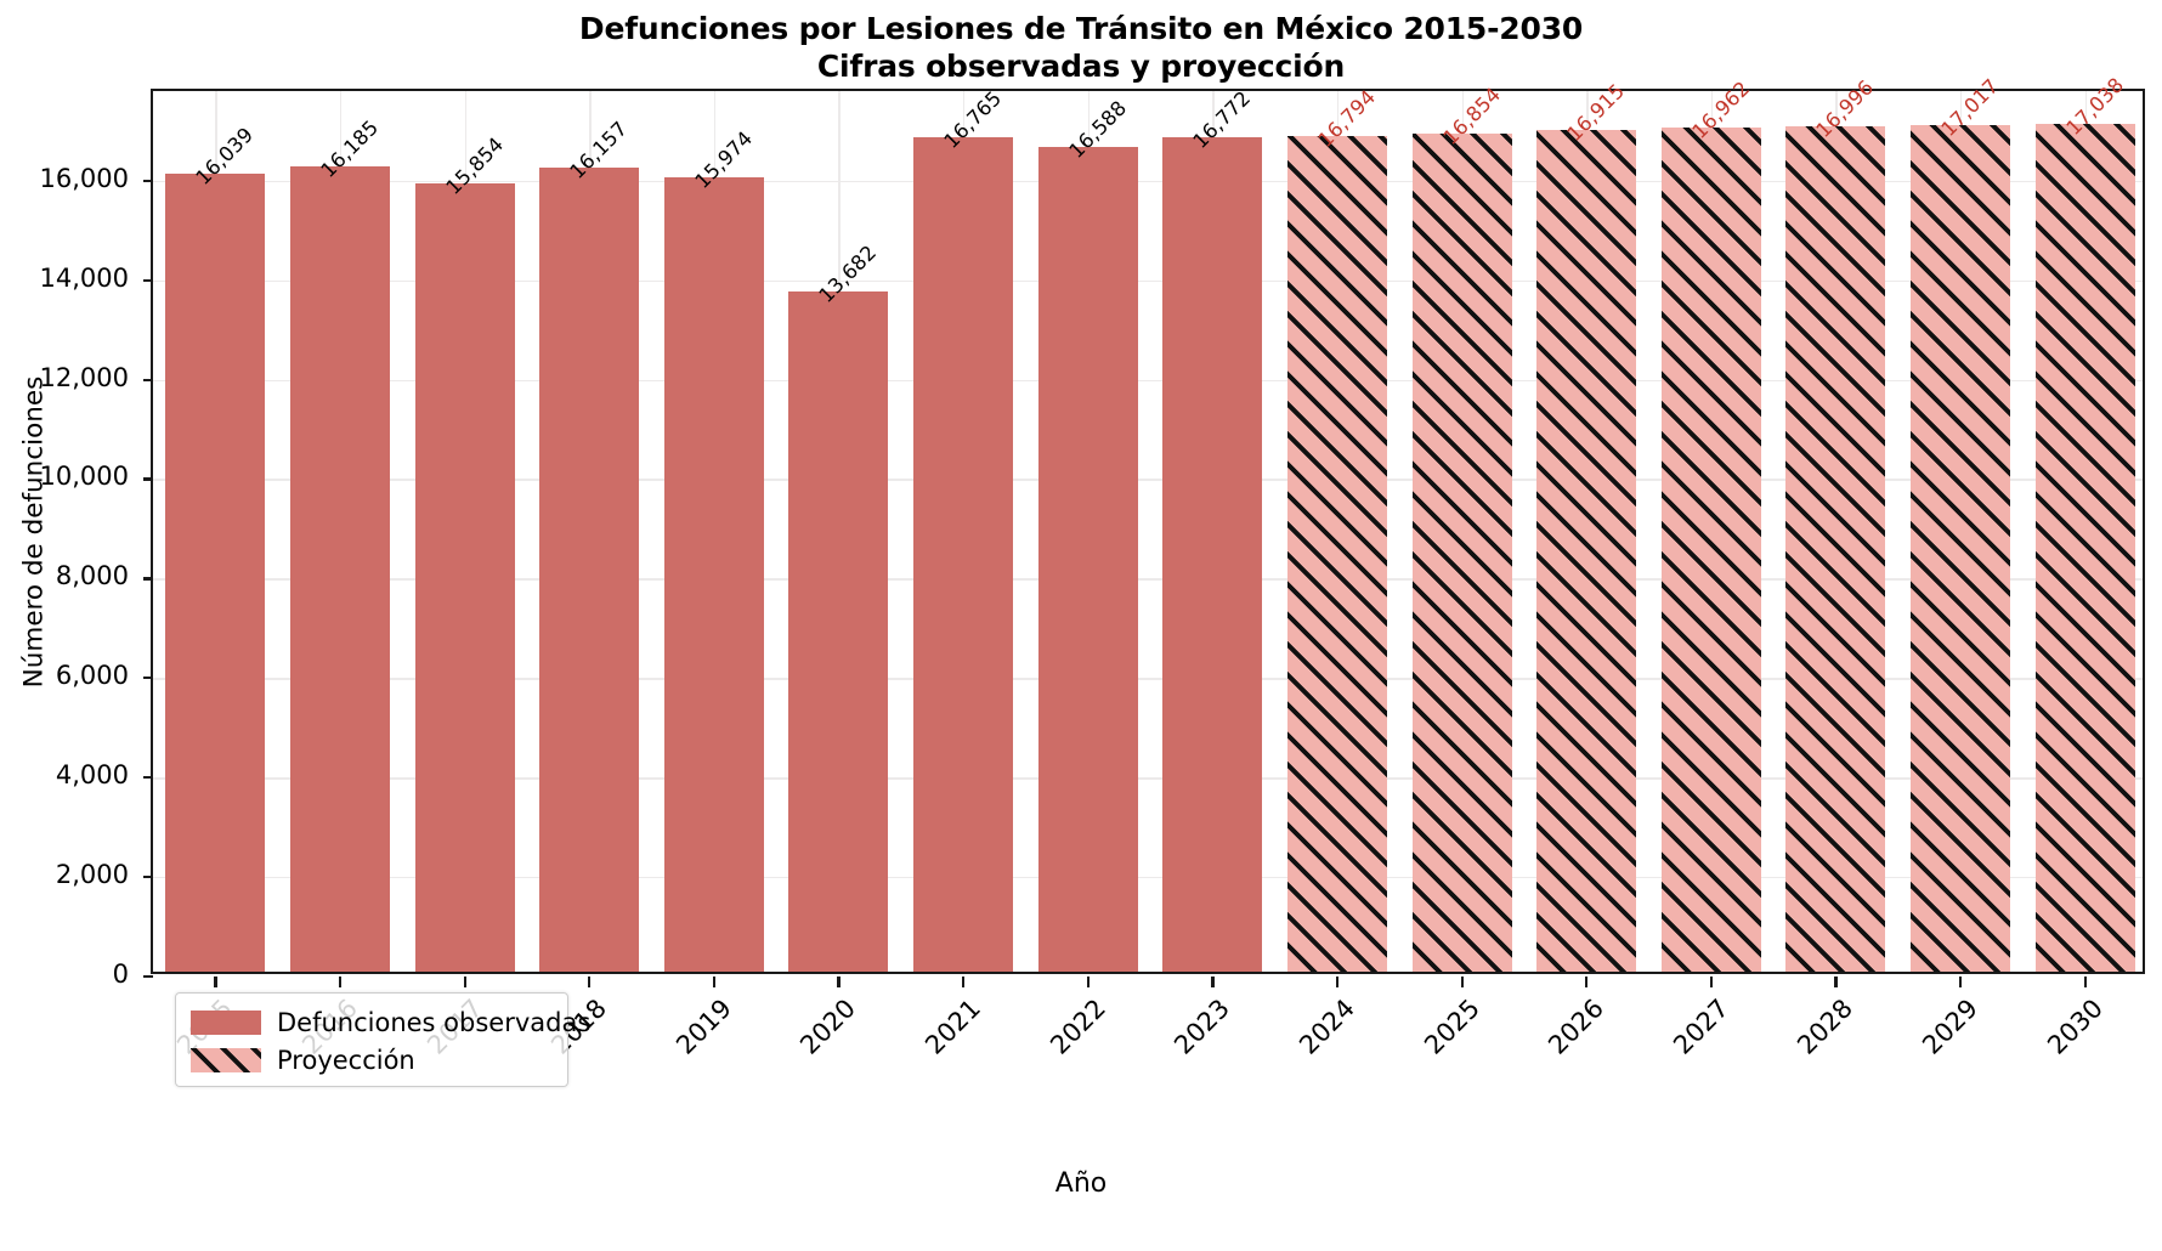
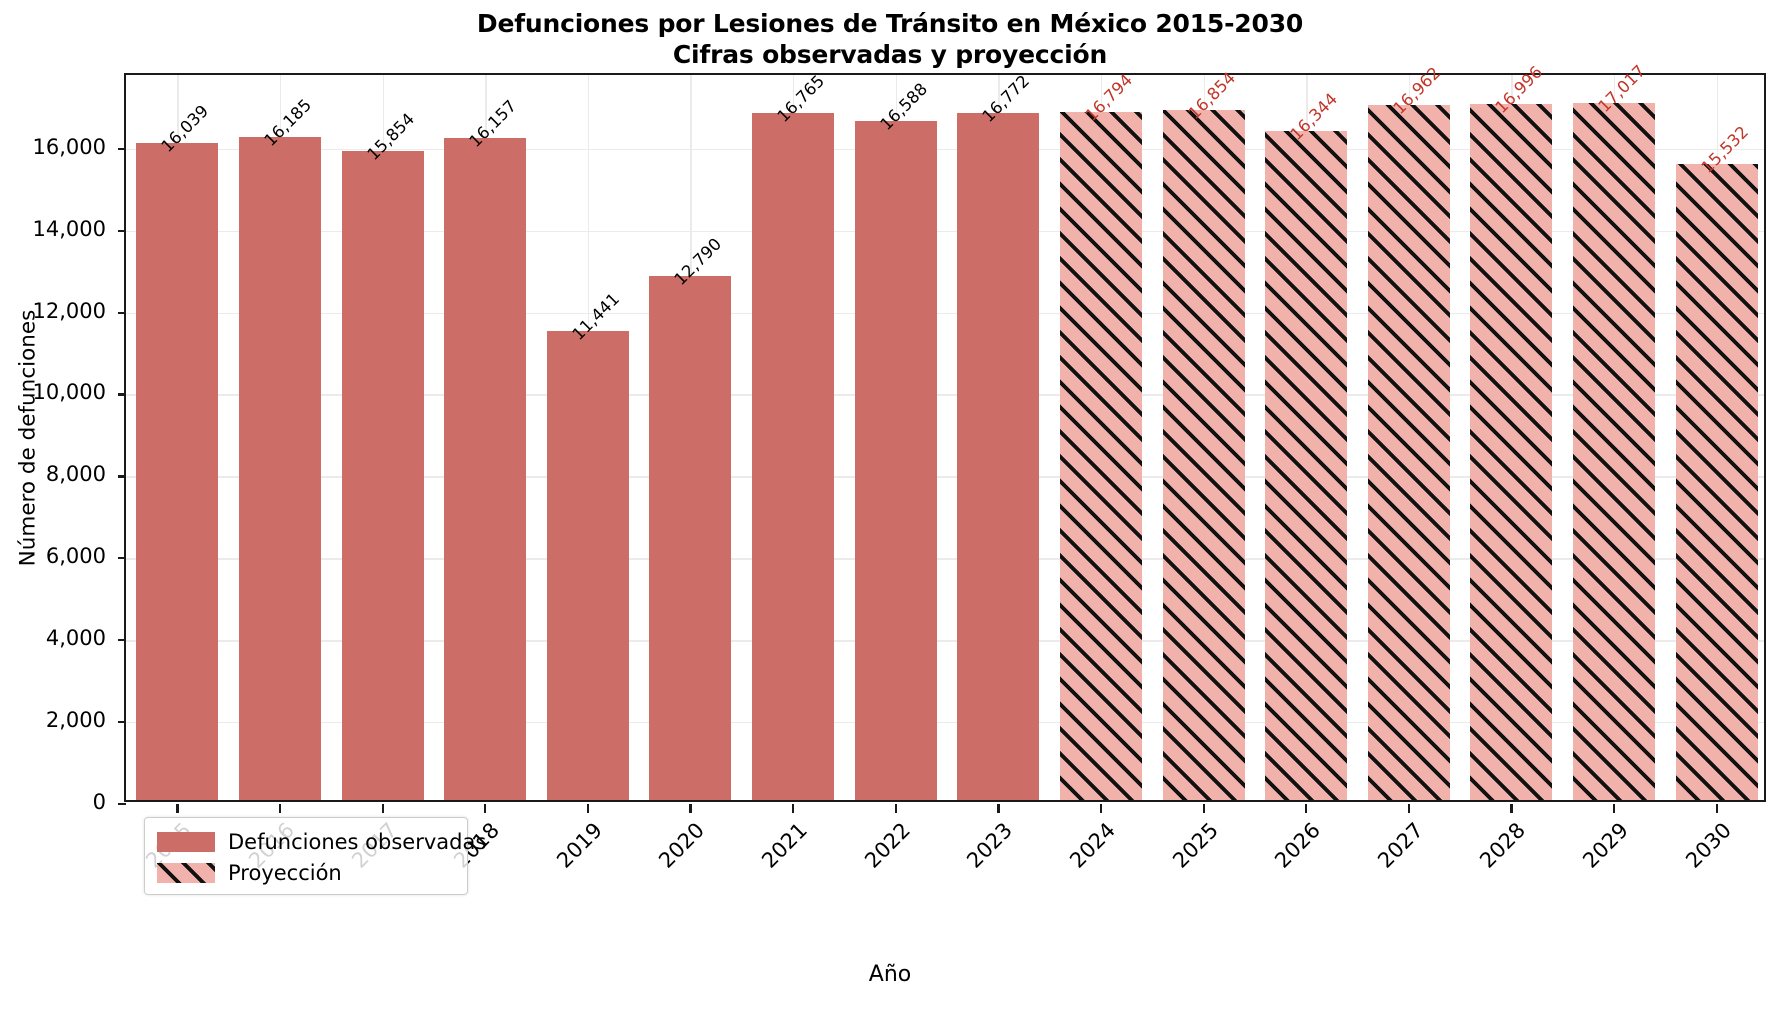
2019: 15,974 -> 11,441
2020: 13,682 -> 12,790
2026: 16,915 -> 16,344
2030: 17,038 -> 15,532
